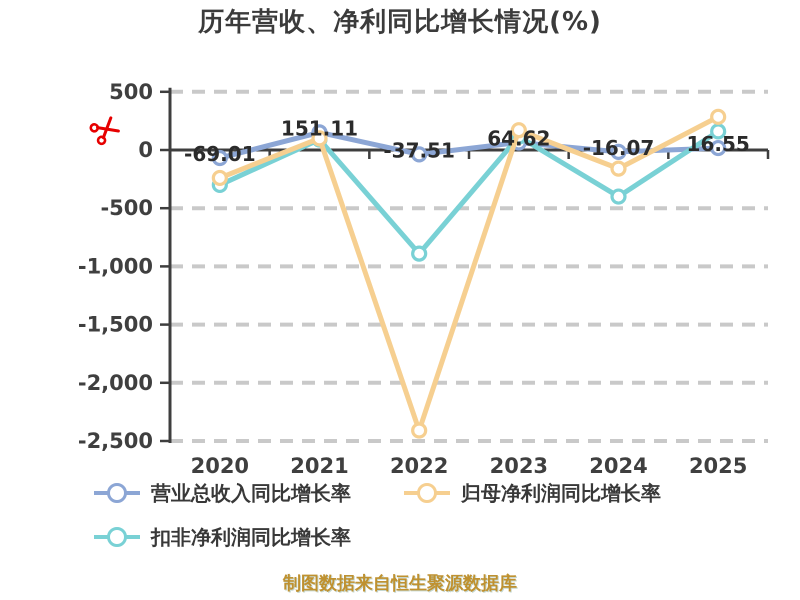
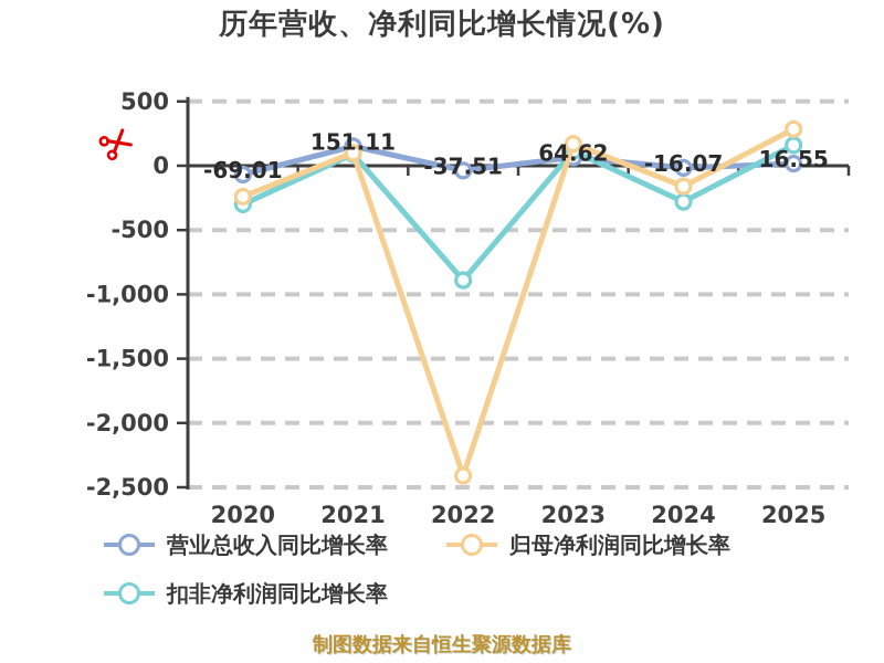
扣非净利润同比增长率/2024: -400 -> -280
